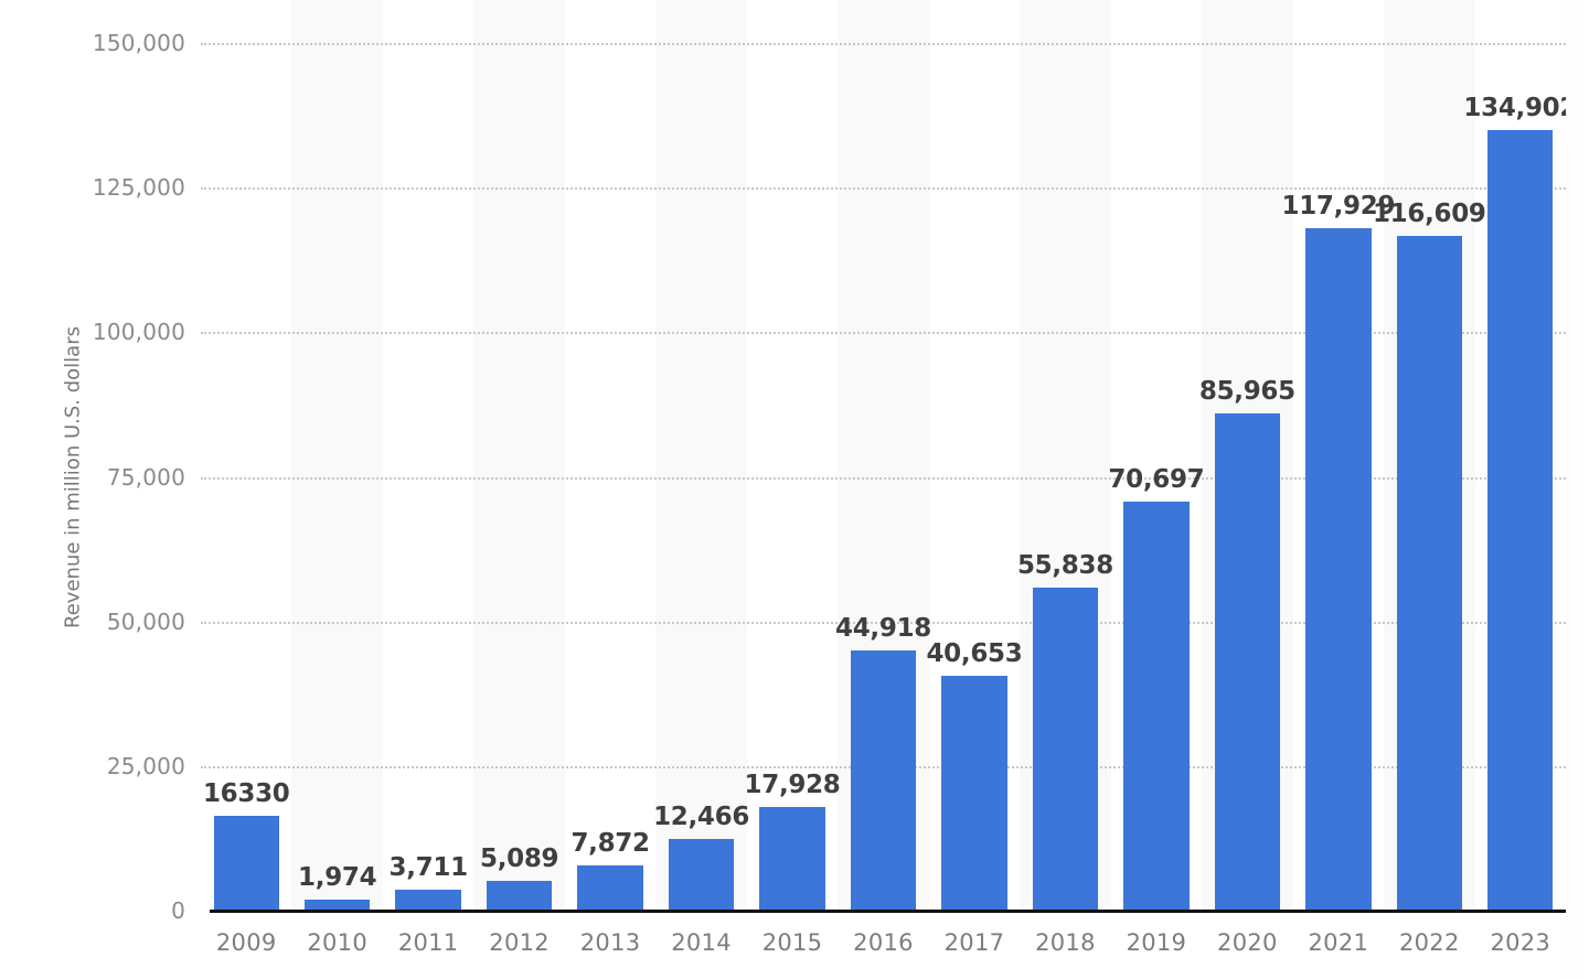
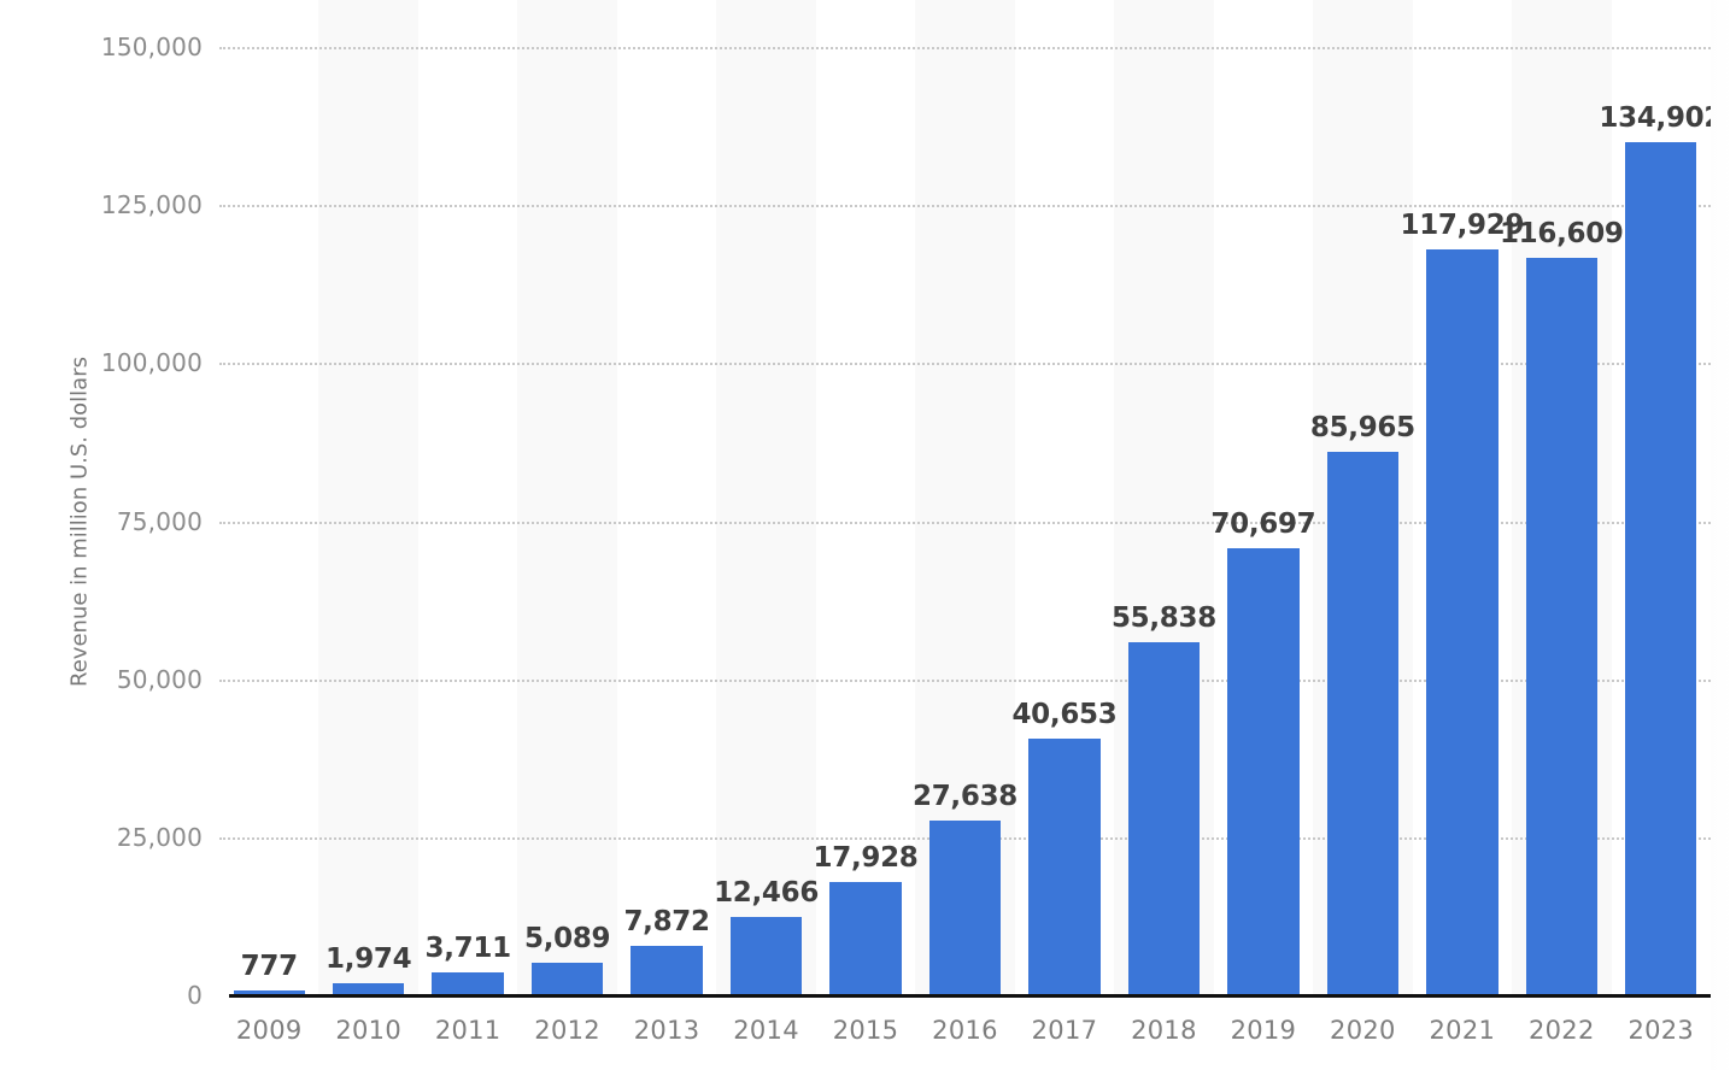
2009: 16330 -> 777
2016: 44,918 -> 27,638
